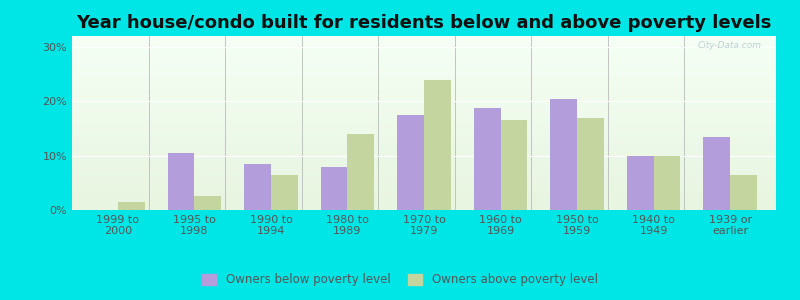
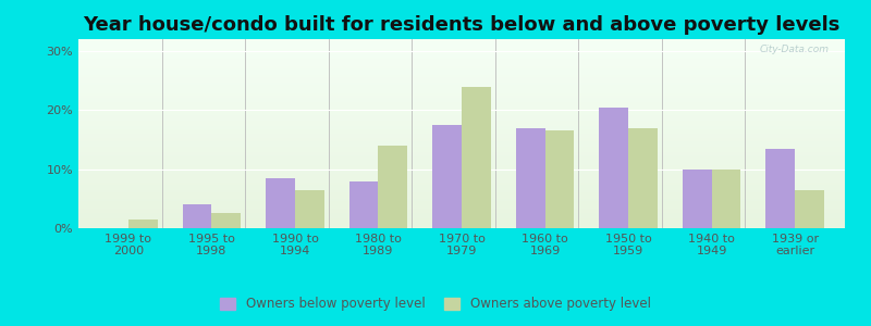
Owners below poverty level/1995 to 1998: 10.4% -> 4.0%
Owners below poverty level/1960 to 1969: 18.8% -> 17.0%
